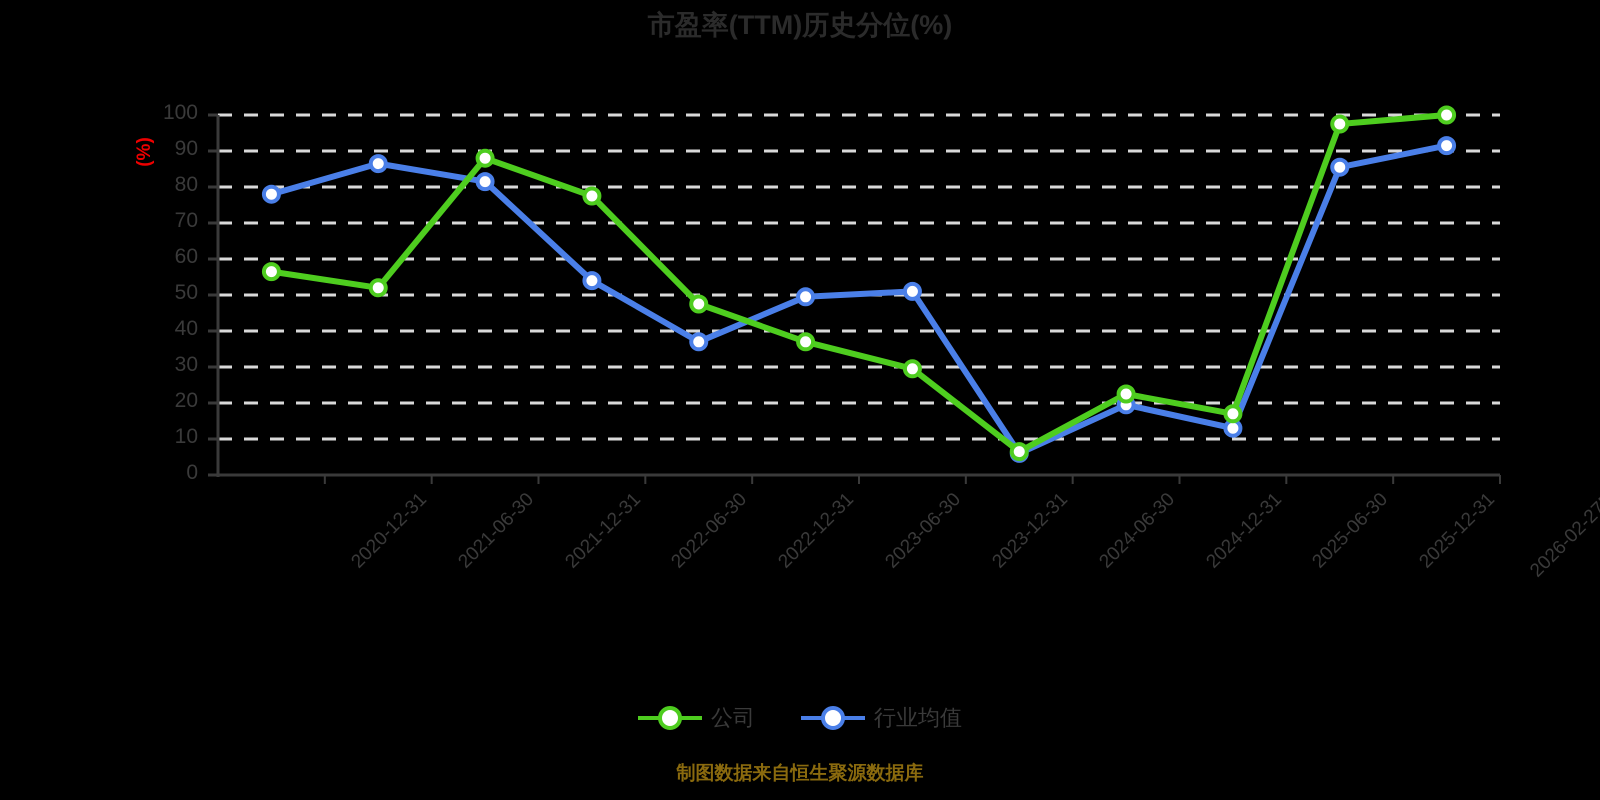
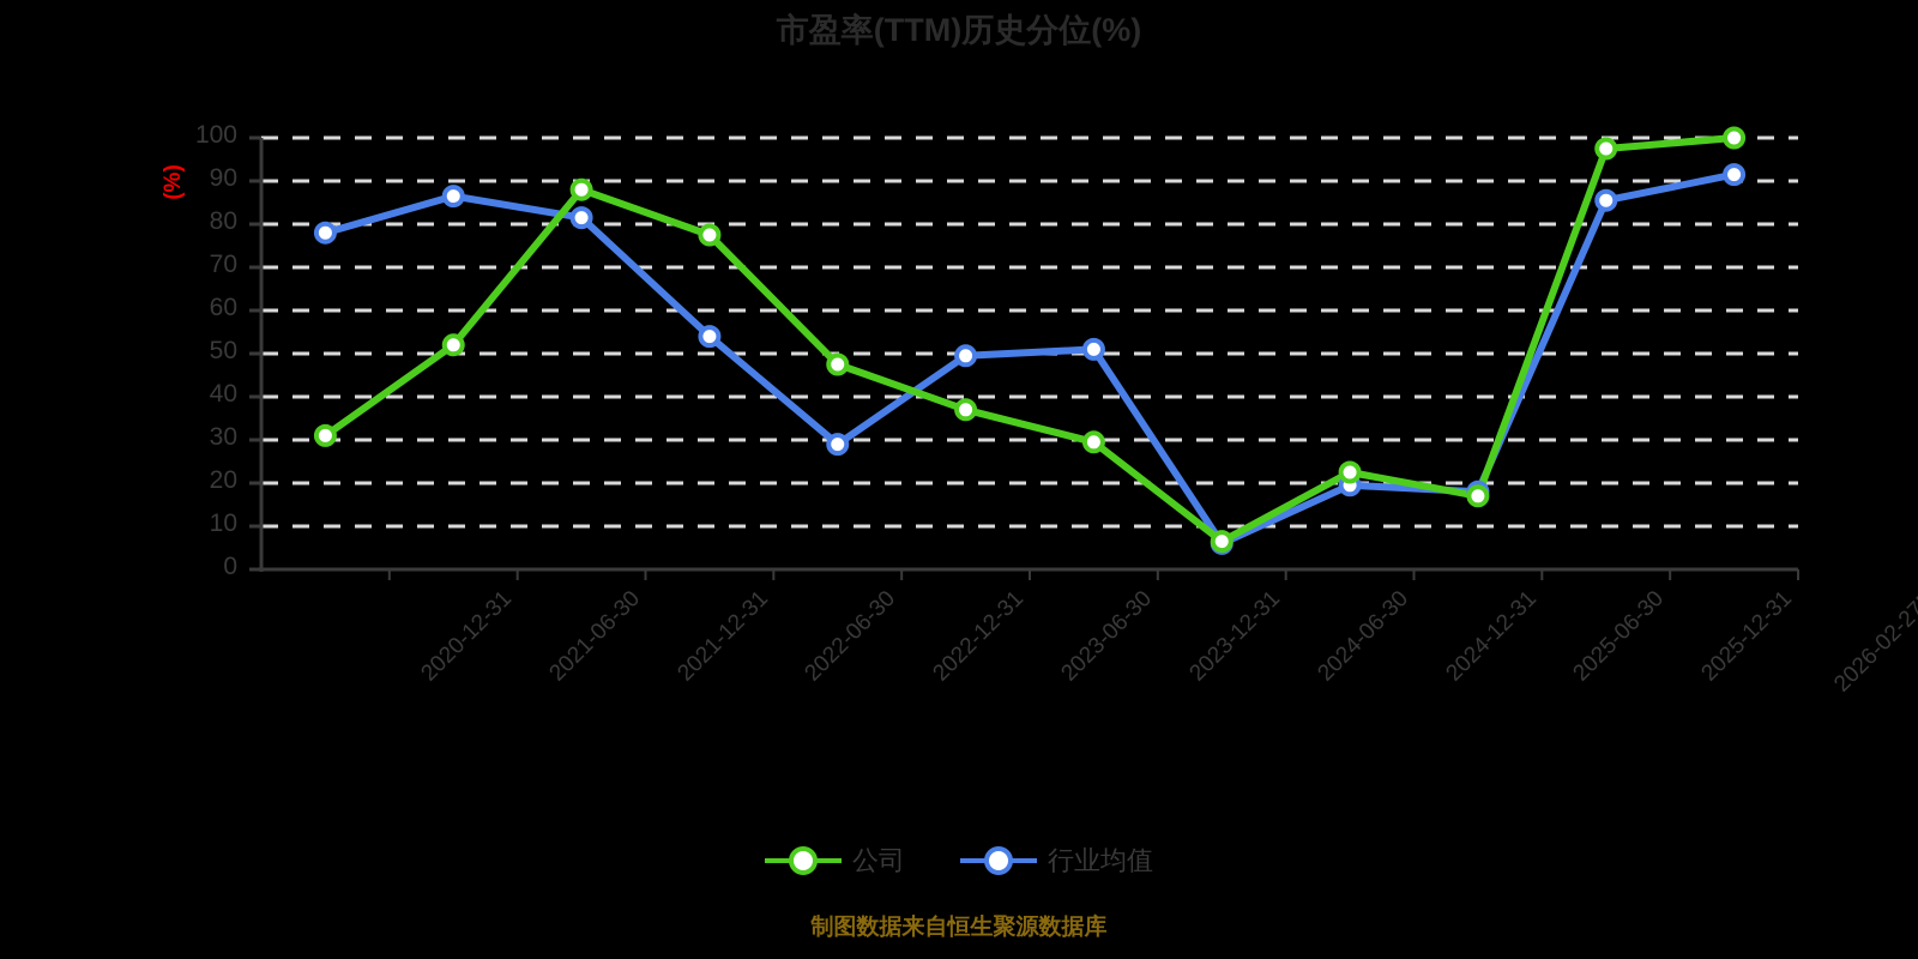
公司/2020-12-31: 56 -> 31
行业均值/2022-12-31: 37 -> 29
行业均值/2025-06-30: 13 -> 18
